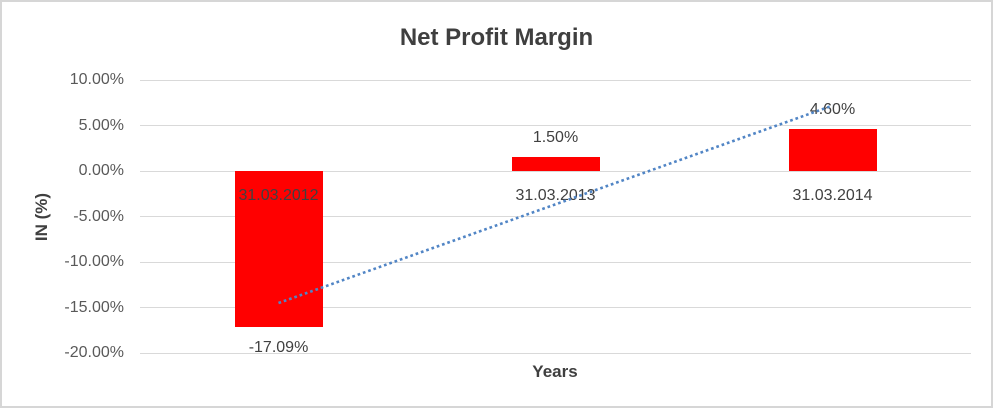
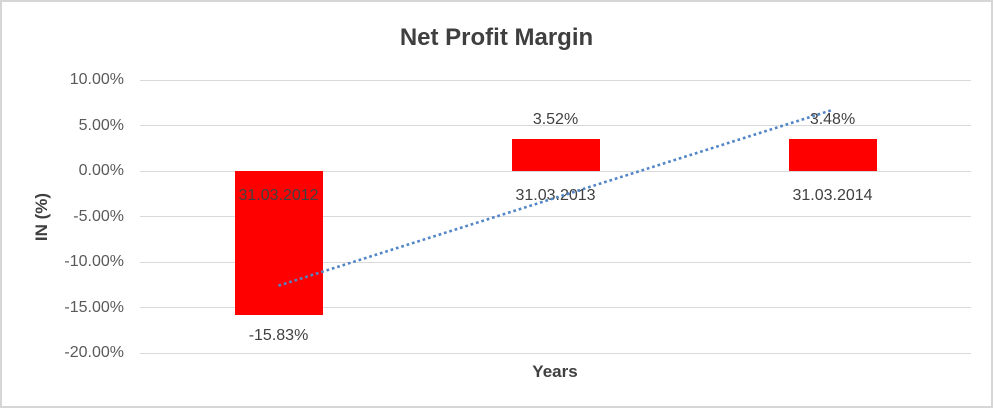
31.03.2012: -17.09% -> -15.83%
31.03.2013: 1.50% -> 3.52%
31.03.2014: 4.60% -> 3.48%
